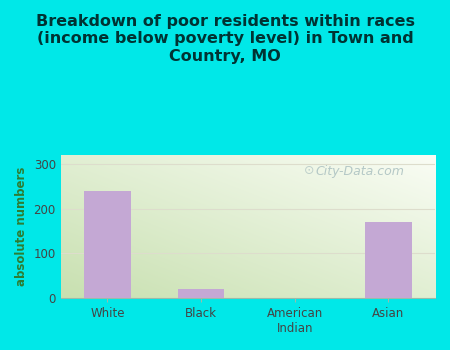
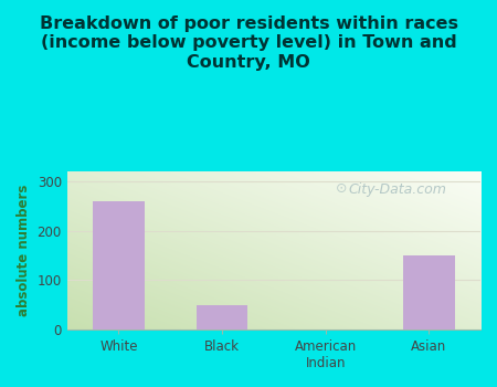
White: 240 -> 260
Black: 20 -> 50
Asian: 170 -> 150
